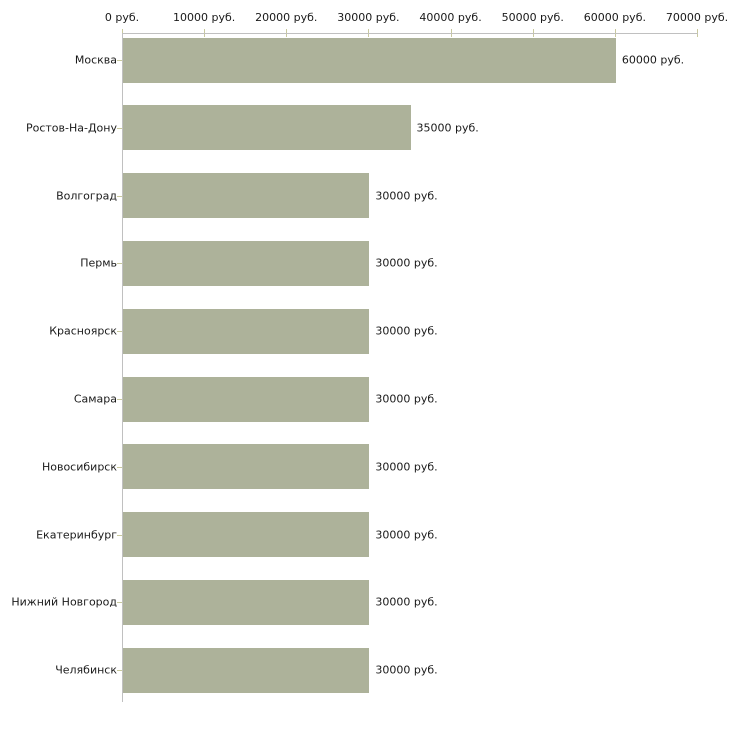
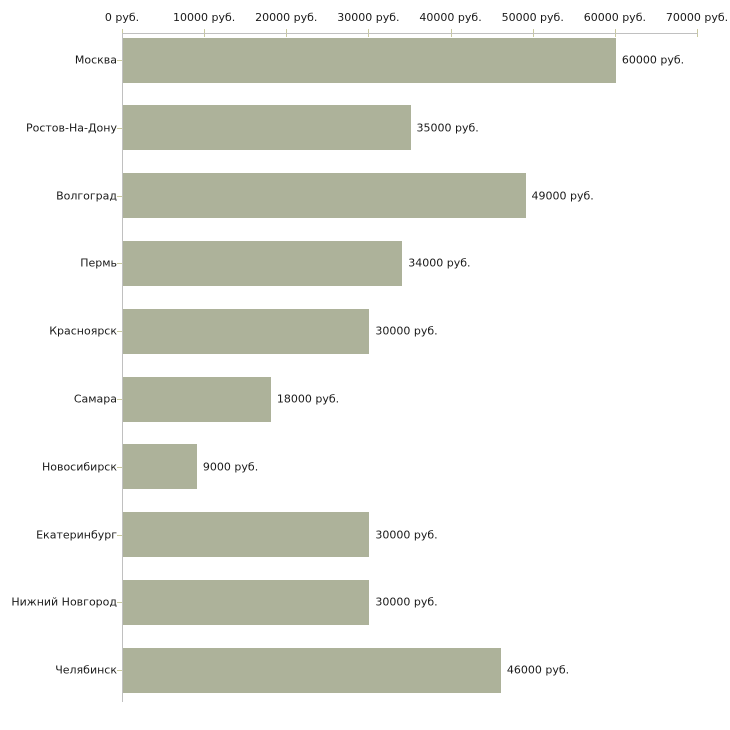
Волгоград: 30000 -> 49000
Пермь: 30000 -> 34000
Самара: 30000 -> 18000
Новосибирск: 30000 -> 9000
Челябинск: 30000 -> 46000
